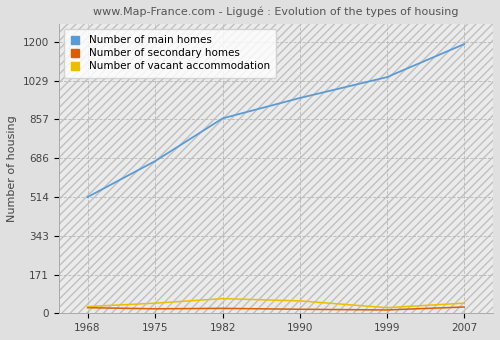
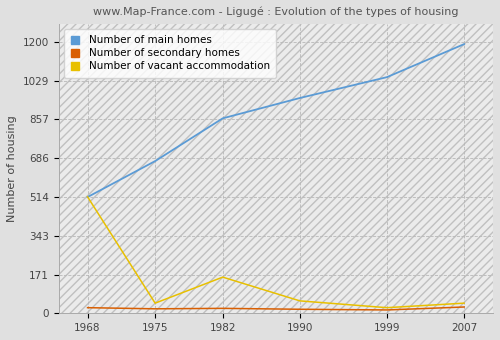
Number of vacant accommodation/1968: 30 -> 515
Number of vacant accommodation/1982: 65 -> 160
